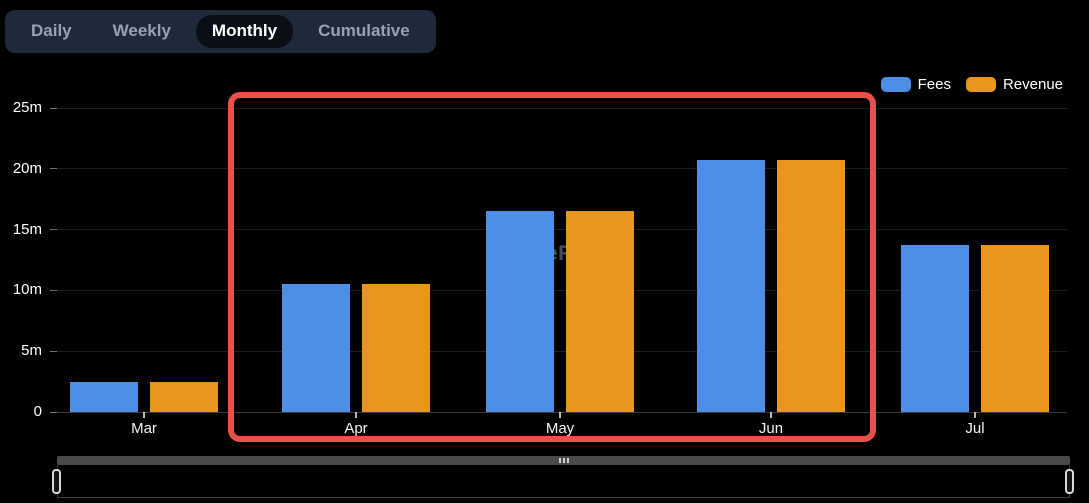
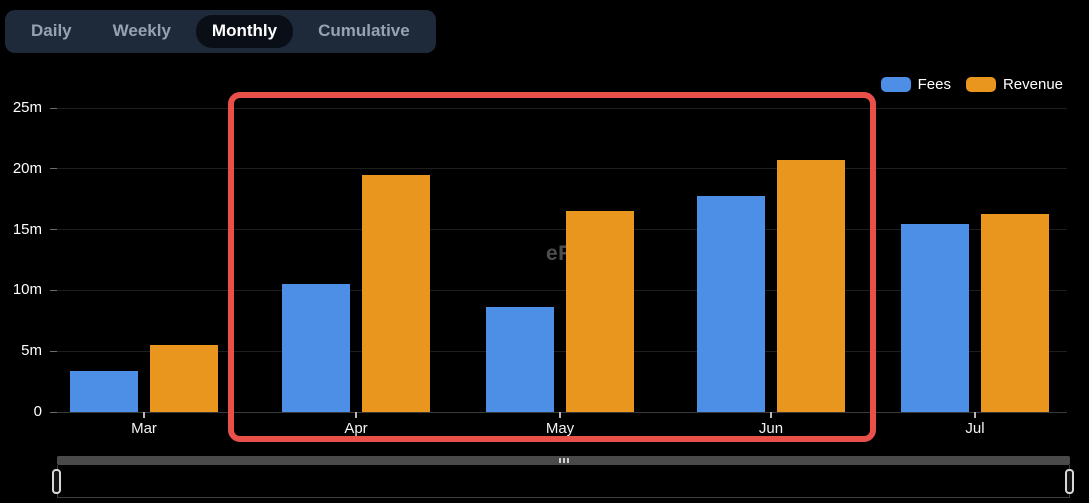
Fees/Mar: 2.5m -> 3.4m
Revenue/Mar: 2.5m -> 5.5m
Revenue/Apr: 10.5m -> 19.5m
Fees/May: 16.5m -> 8.6m
Fees/Jun: 20.7m -> 17.8m
Fees/Jul: 13.7m -> 15.5m
Revenue/Jul: 13.7m -> 16.3m
